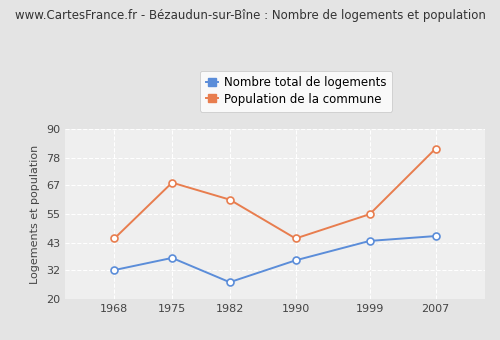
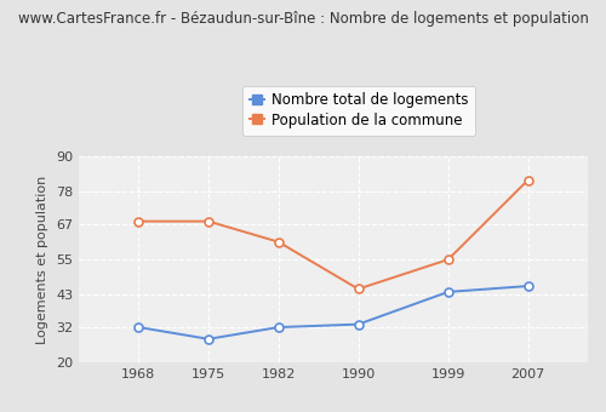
Population de la commune/1968: 45 -> 68
Nombre total de logements/1975: 37 -> 28
Nombre total de logements/1982: 27 -> 32
Nombre total de logements/1990: 36 -> 33
